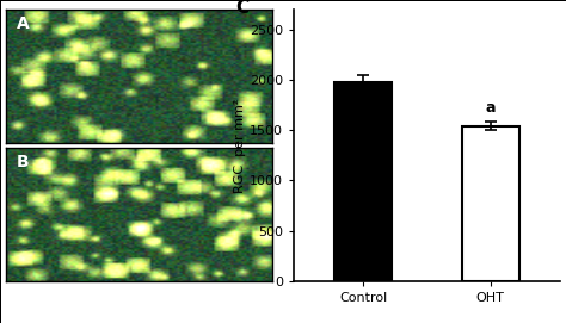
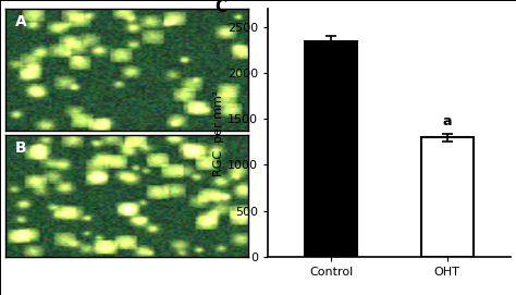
Control: 1980 -> 2340
OHT: 1540 -> 1300
